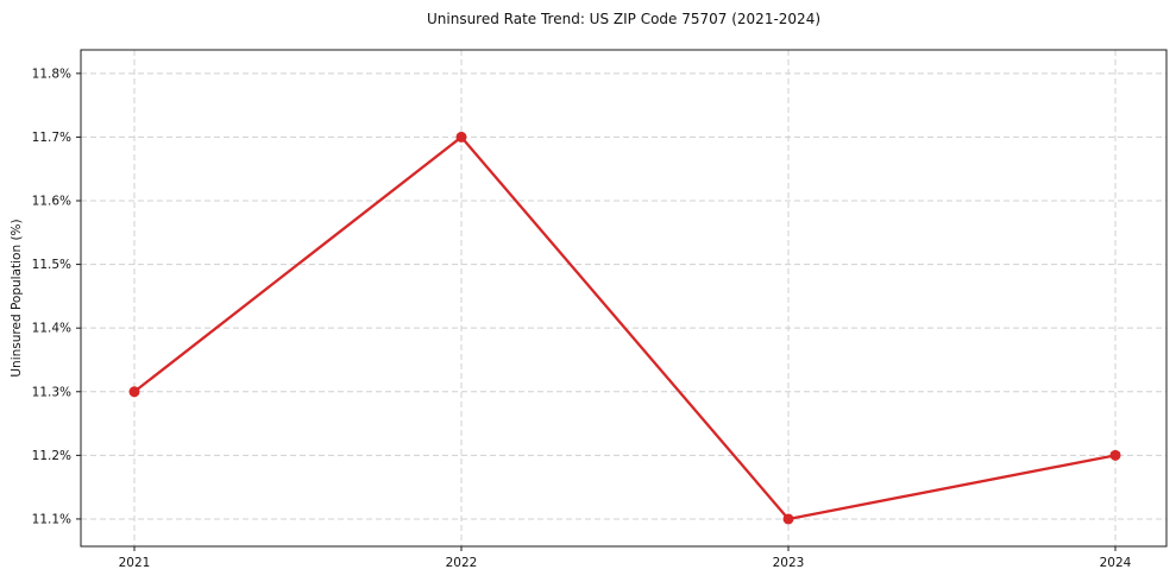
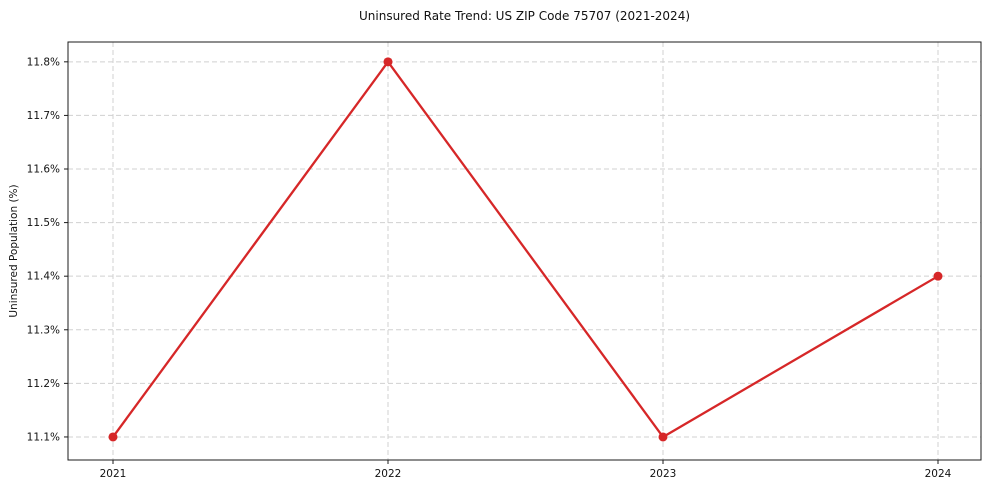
2021: 11.3% -> 11.1%
2022: 11.7% -> 11.8%
2024: 11.2% -> 11.4%
